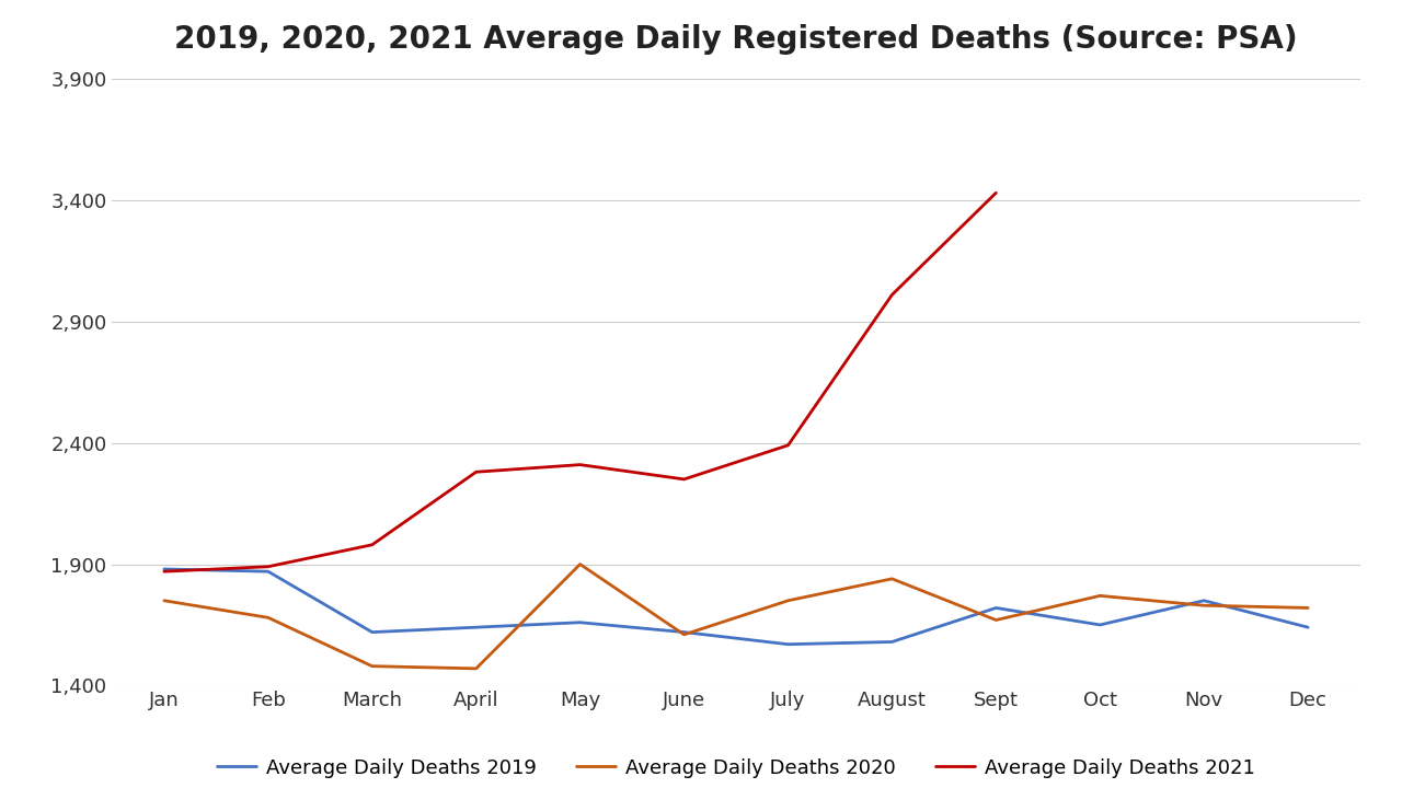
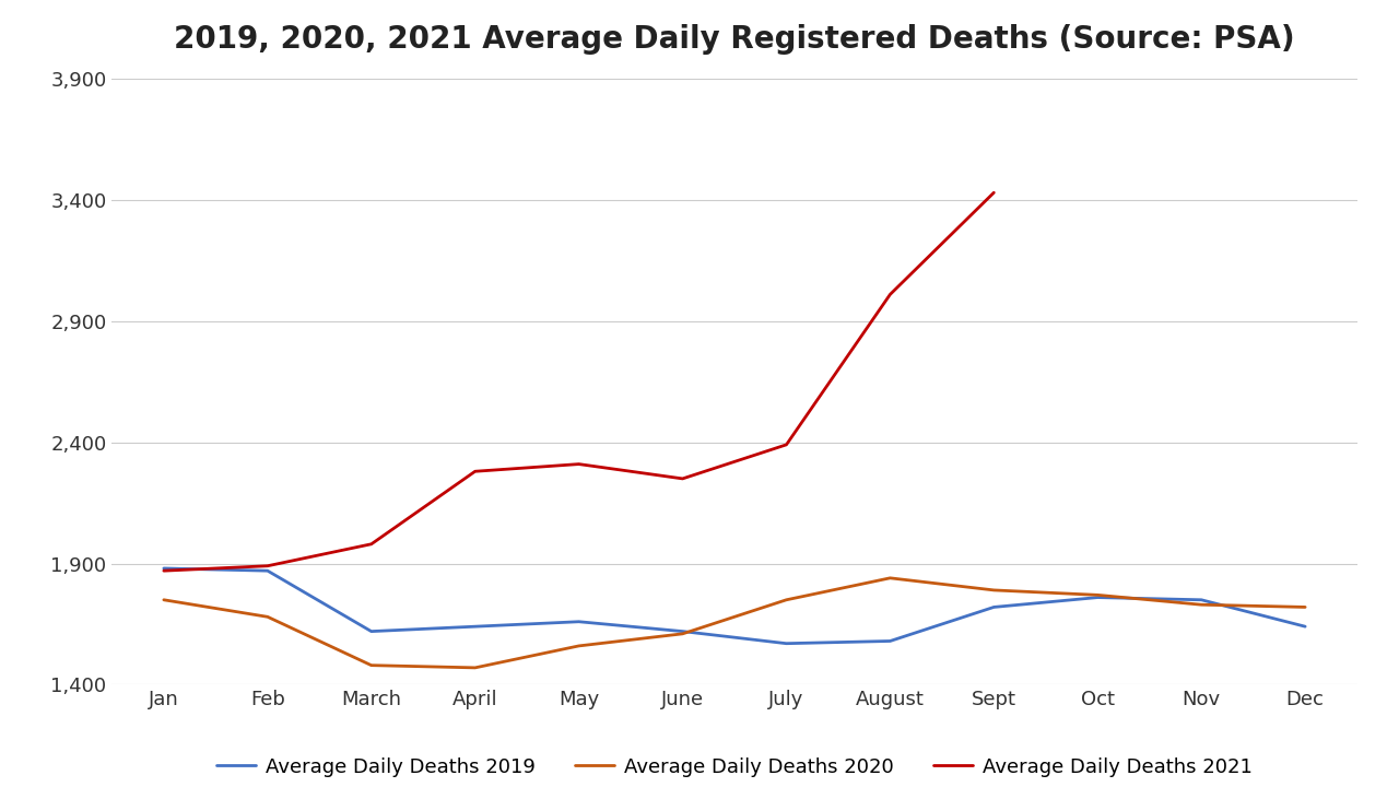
Average Daily Deaths 2020/May: 1,900 -> 1,560
Average Daily Deaths 2020/Sept: 1,670 -> 1,790
Average Daily Deaths 2019/Oct: 1,650 -> 1,760
